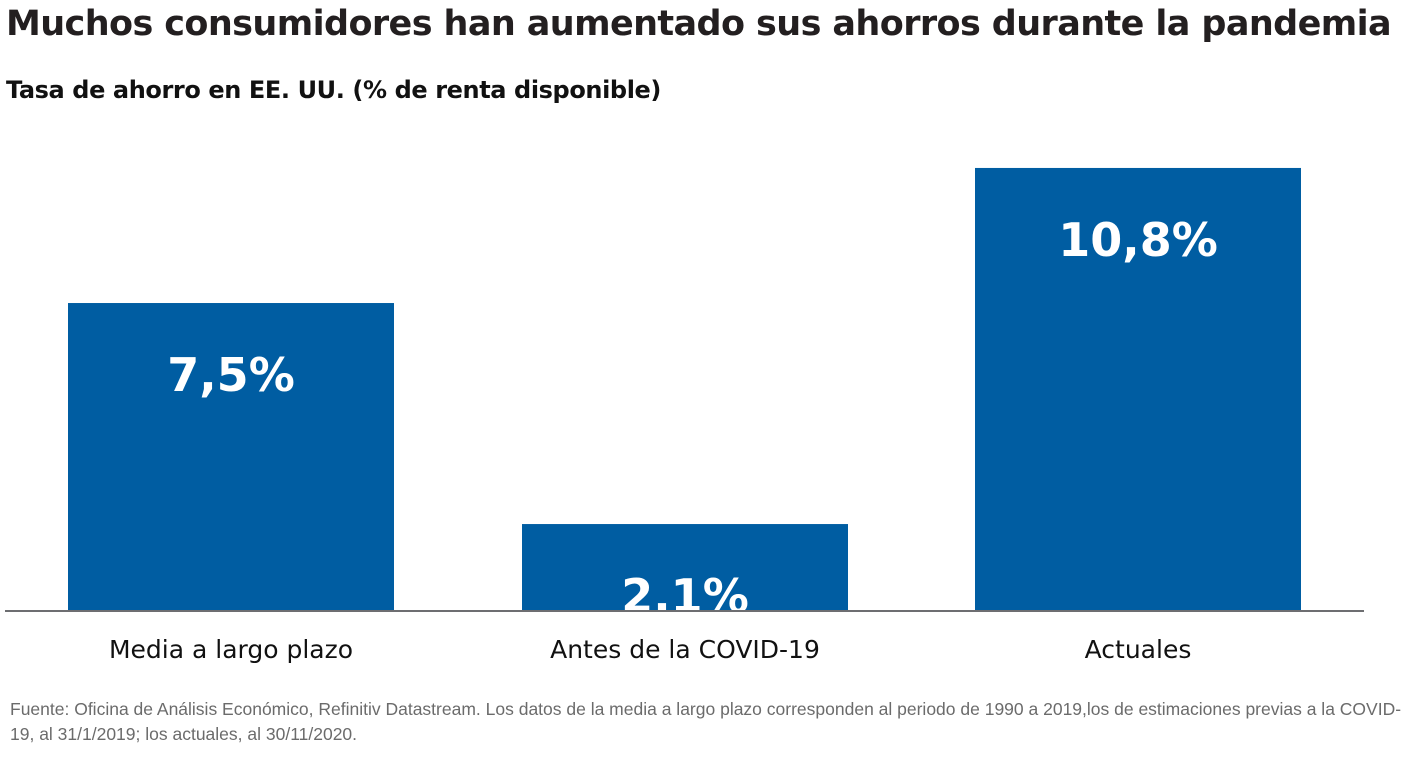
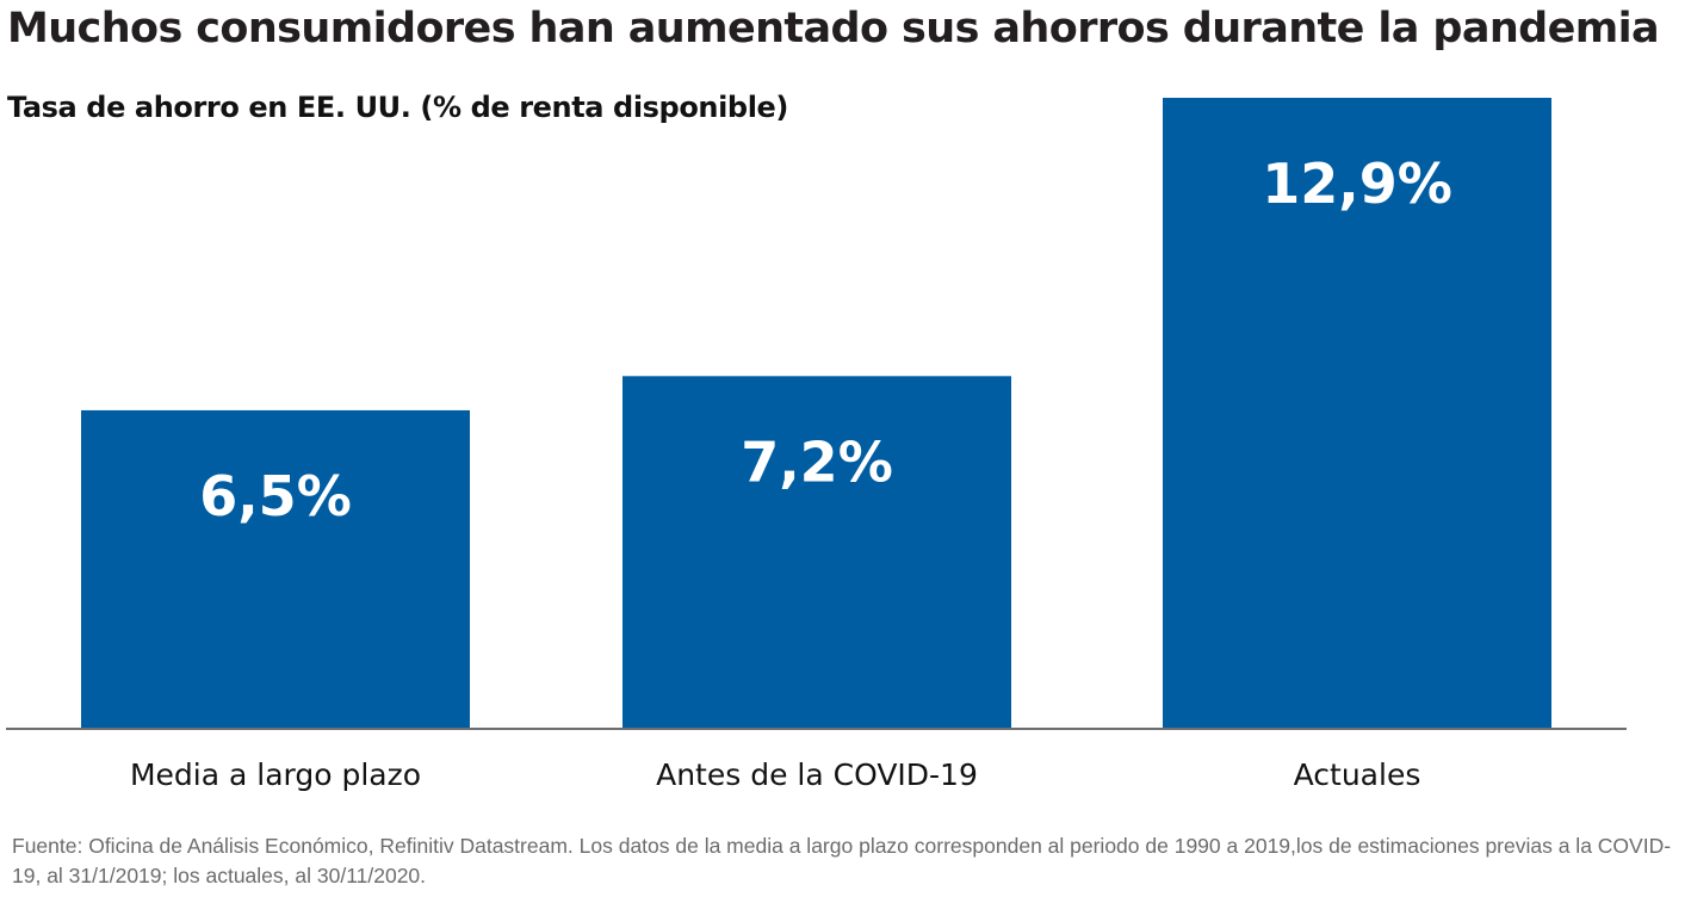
Media a largo plazo: 7,5% -> 6,5%
Antes de la COVID-19: 2,1% -> 7,2%
Actuales: 10,8% -> 12,9%
